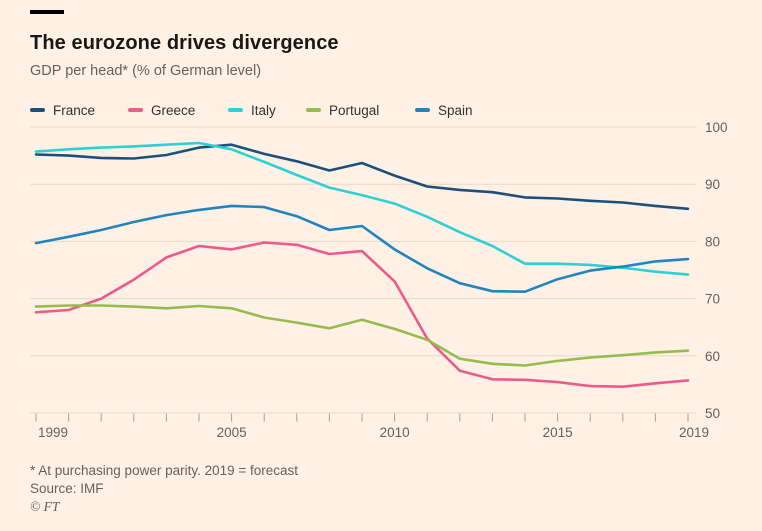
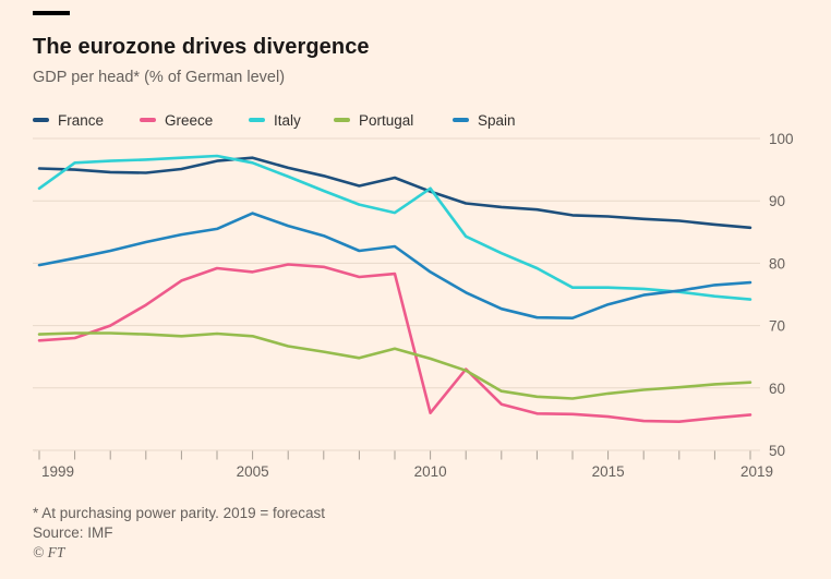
Italy/1999: 96 -> 92
Spain/2005: 86 -> 88
Greece/2010: 73 -> 56
Italy/2010: 87 -> 92
